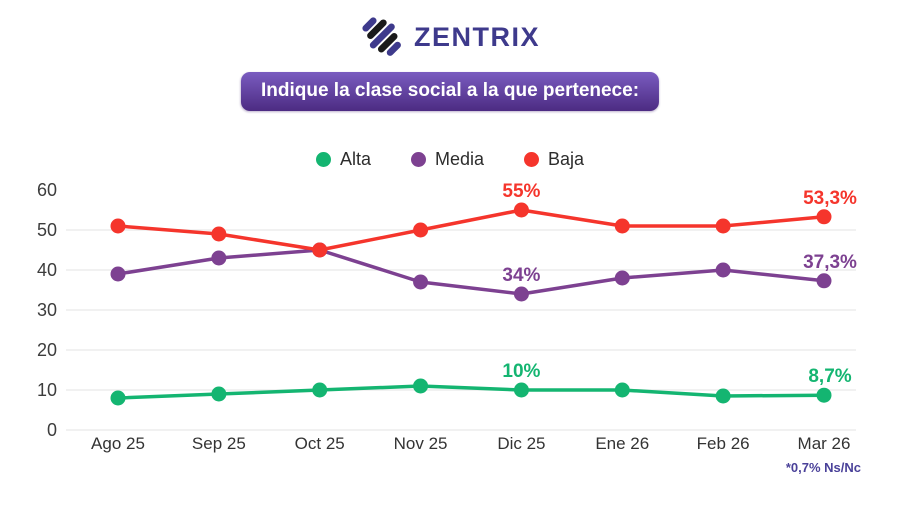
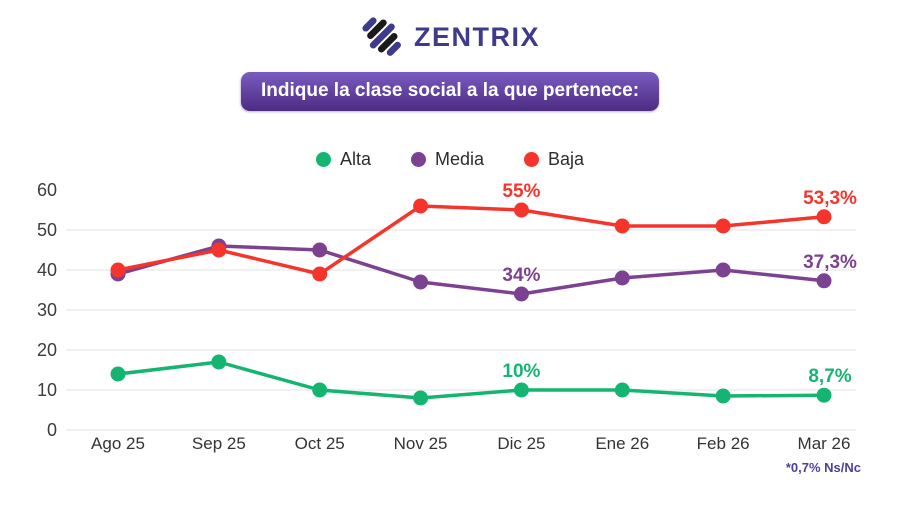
Alta/Ago 25: 8 -> 14
Baja/Ago 25: 51 -> 40
Alta/Sep 25: 9 -> 17
Media/Sep 25: 43 -> 46
Baja/Sep 25: 49 -> 45
Baja/Oct 25: 45 -> 39
Alta/Nov 25: 11 -> 8
Baja/Nov 25: 50 -> 56
